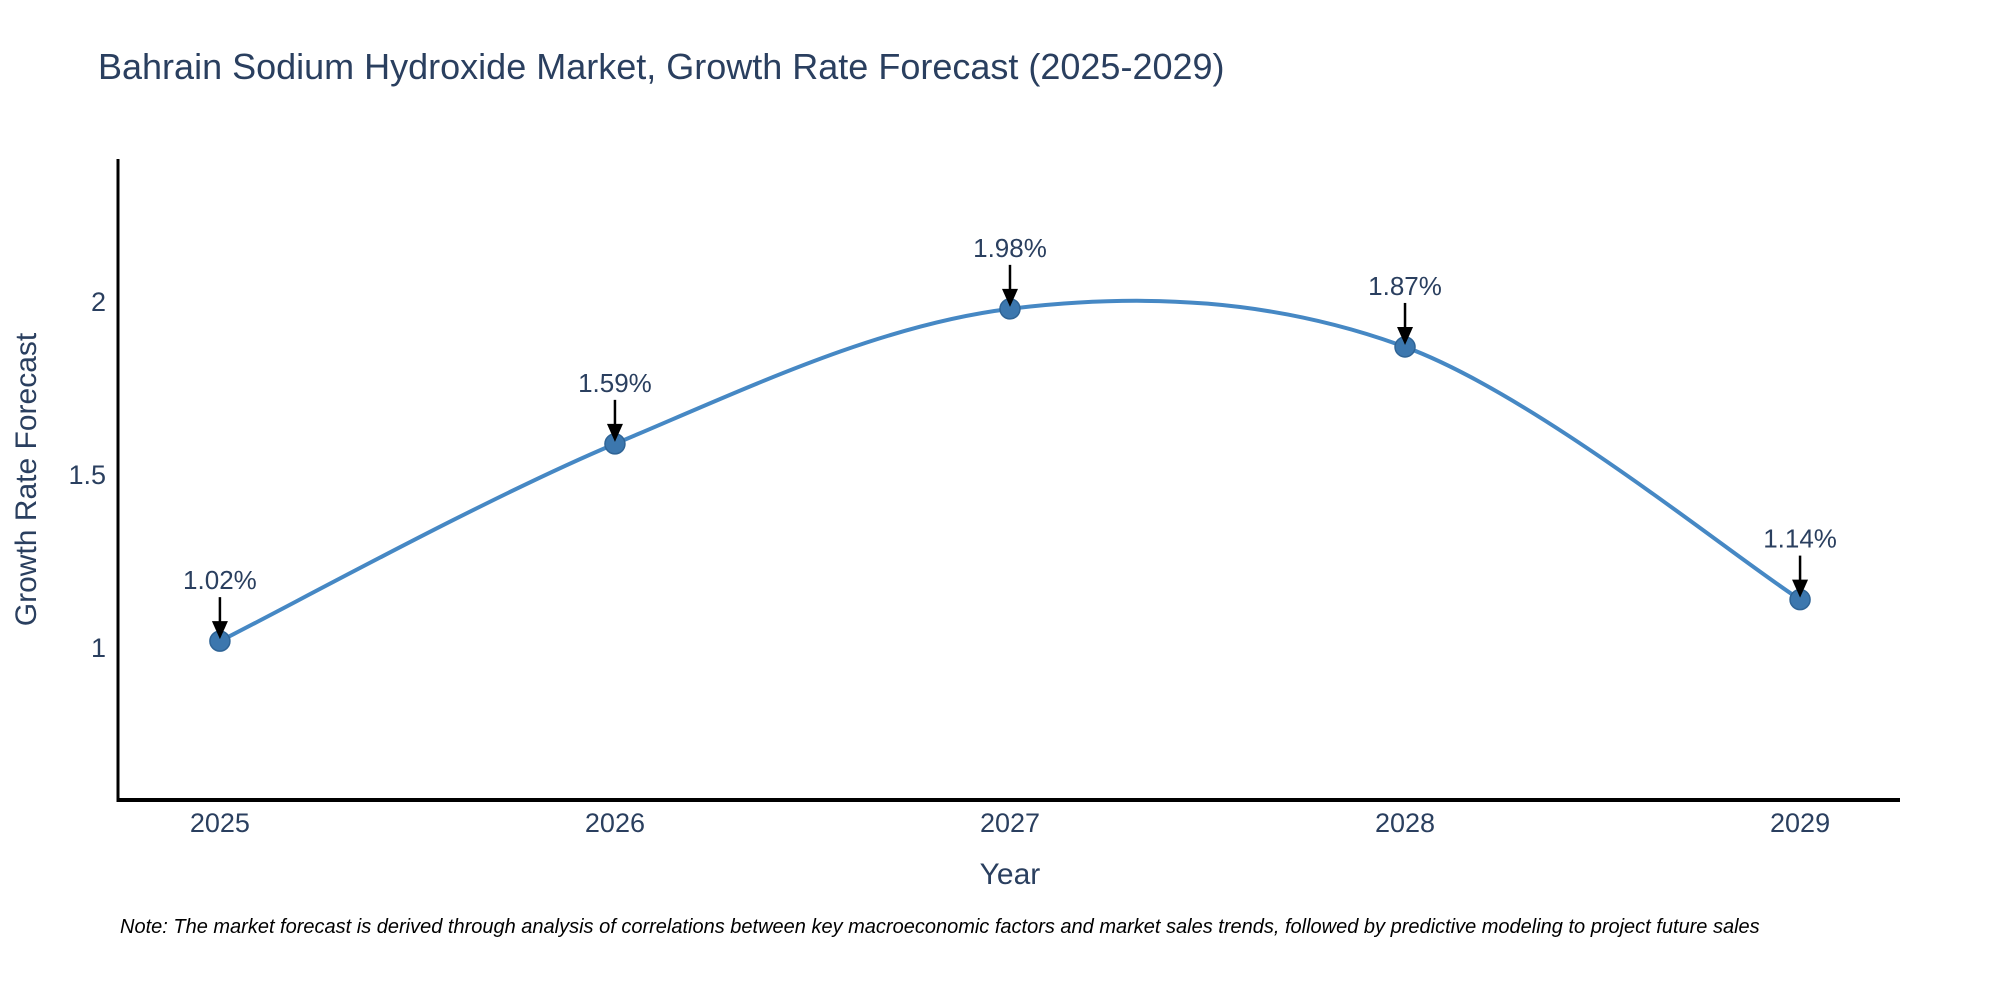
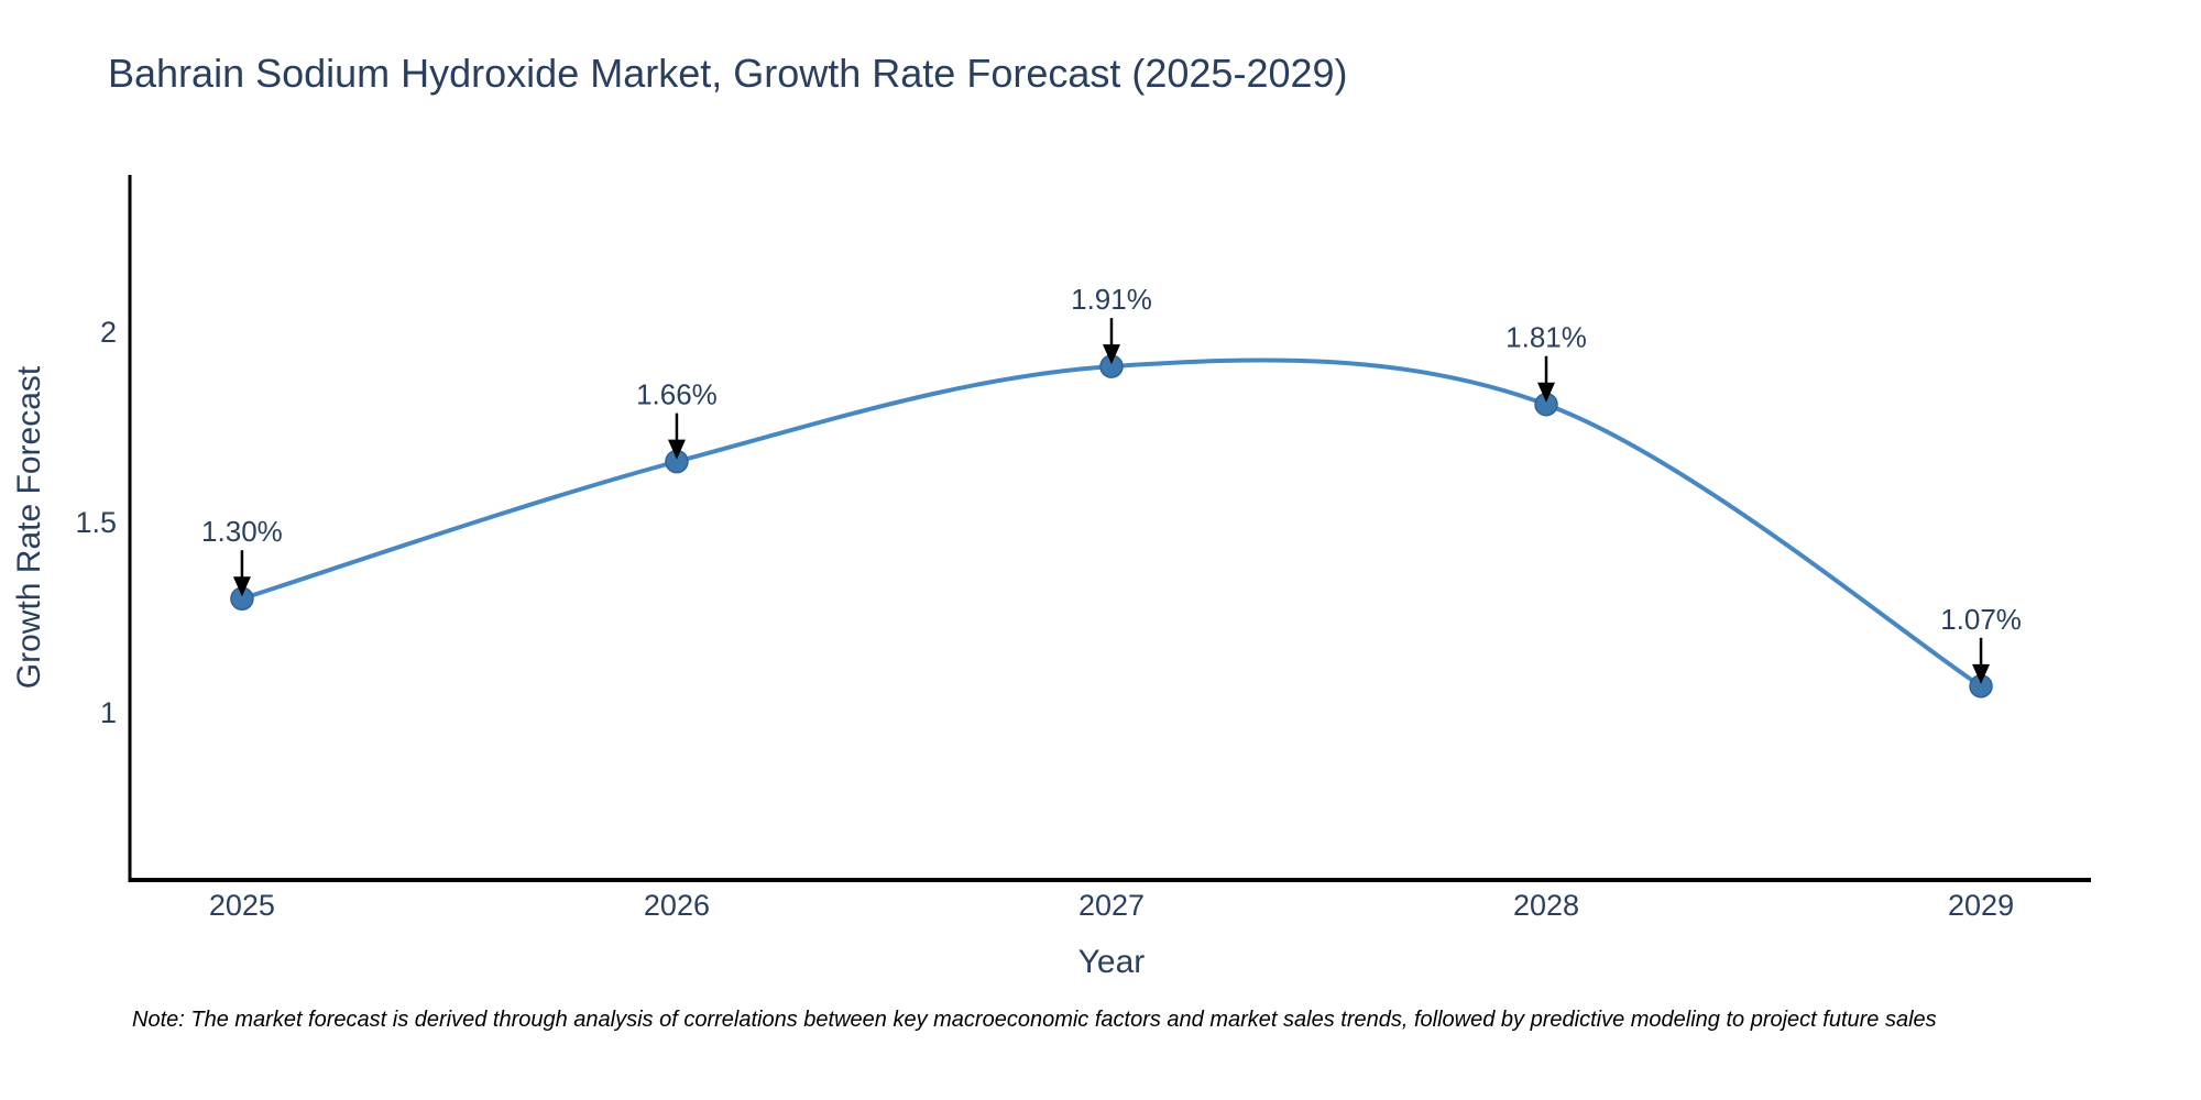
2025: 1.02% -> 1.30%
2026: 1.59% -> 1.66%
2027: 1.98% -> 1.91%
2028: 1.87% -> 1.81%
2029: 1.14% -> 1.07%
